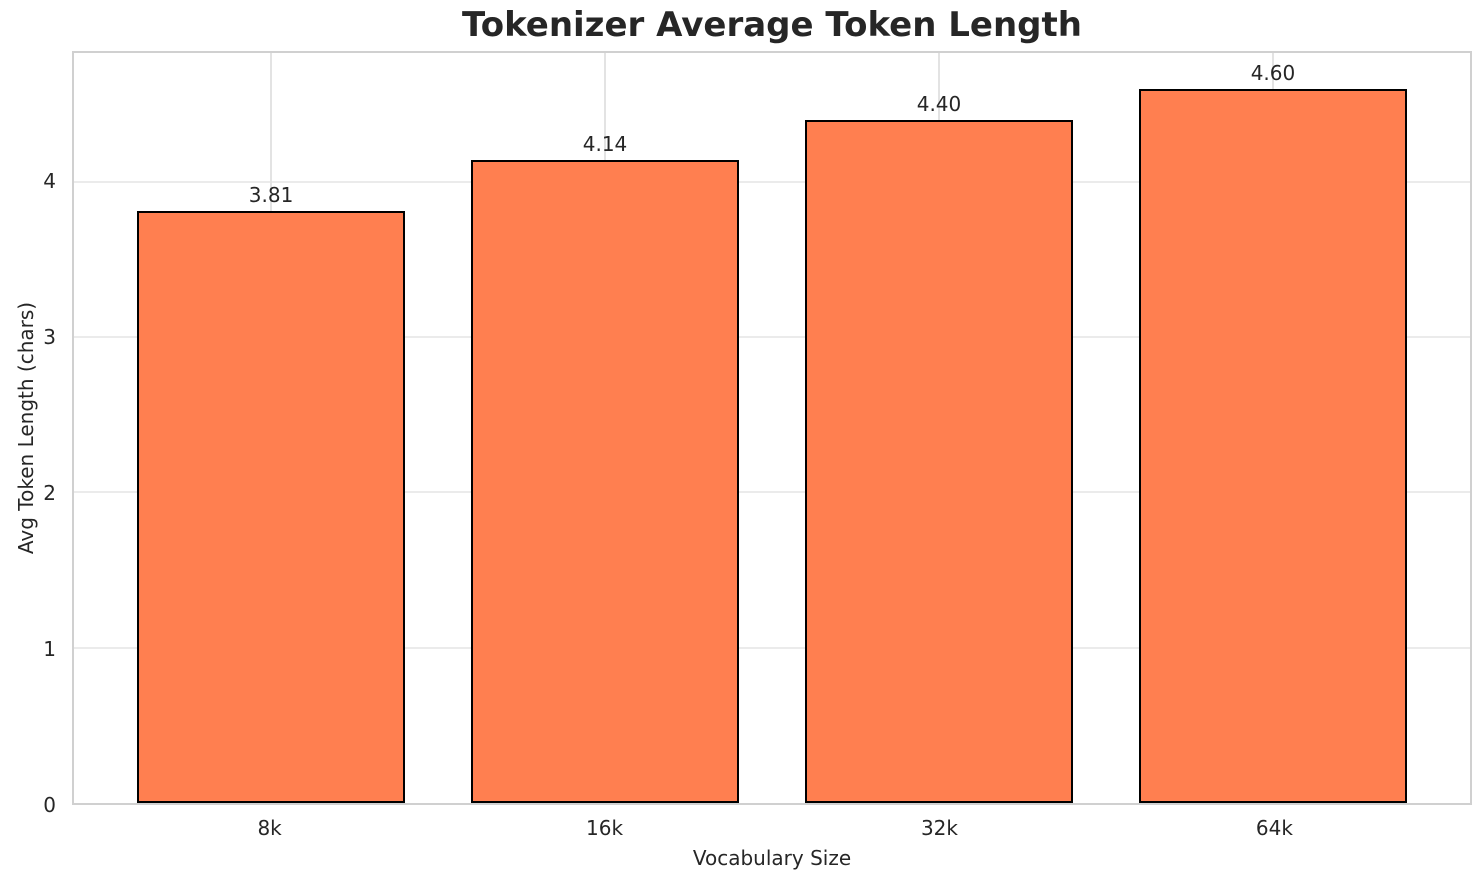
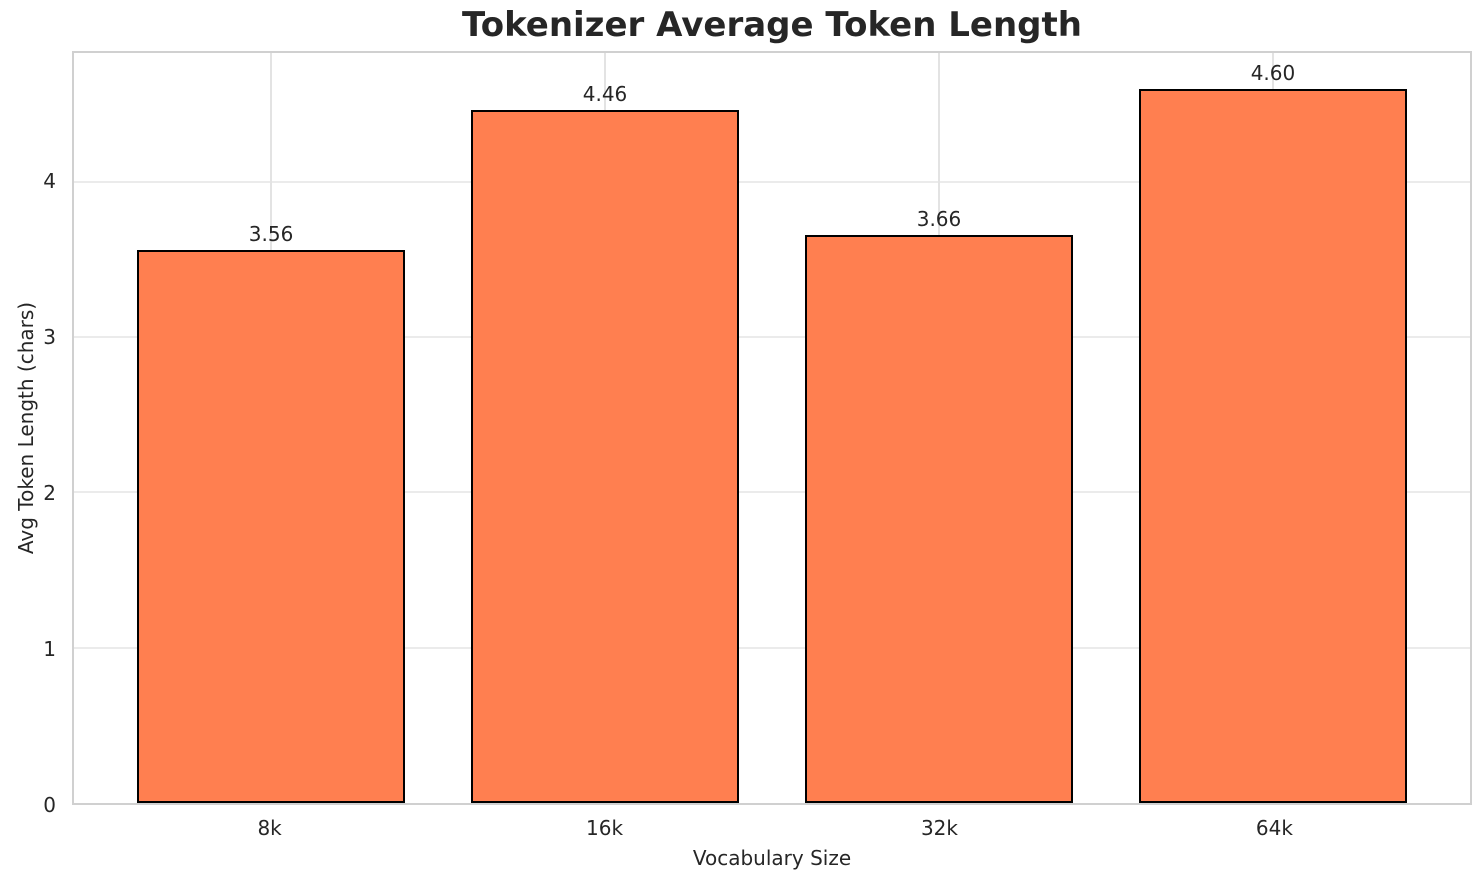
8k: 3.81 -> 3.56
16k: 4.14 -> 4.46
32k: 4.40 -> 3.66
